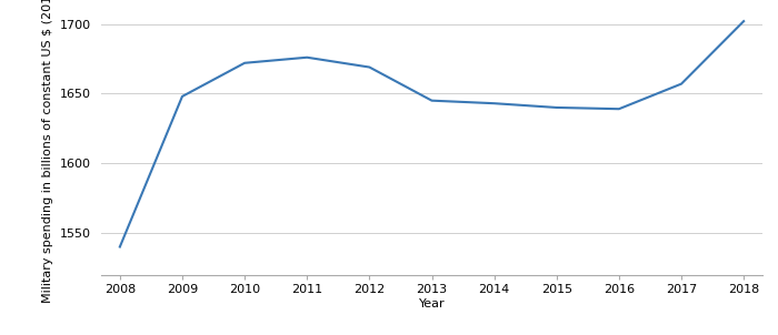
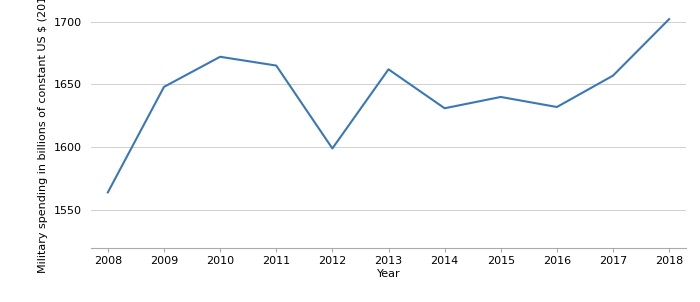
2008: 1540 -> 1564
2011: 1676 -> 1665
2012: 1669 -> 1599
2013: 1645 -> 1662
2014: 1643 -> 1631
2016: 1639 -> 1632
